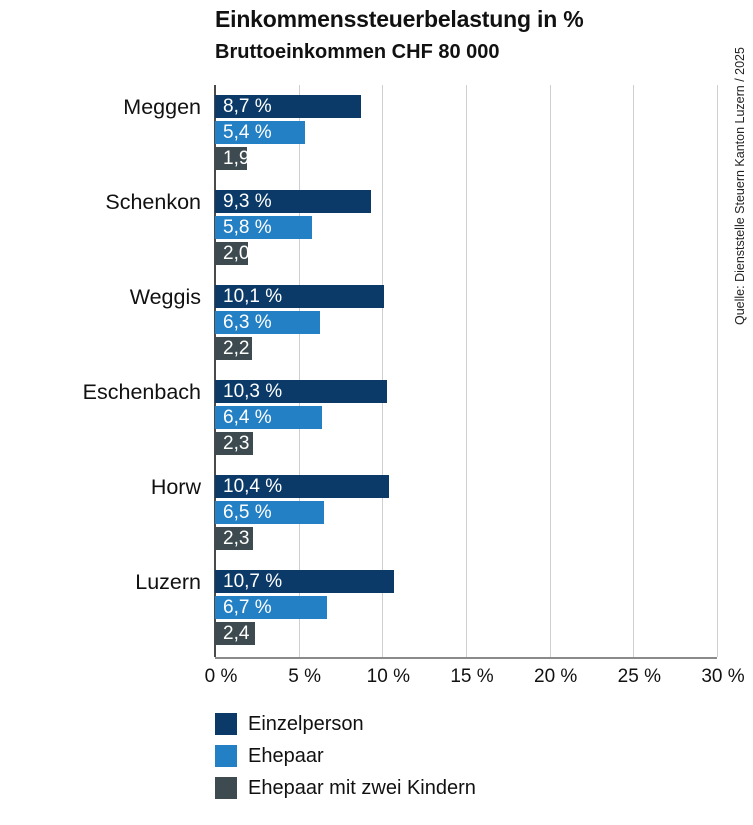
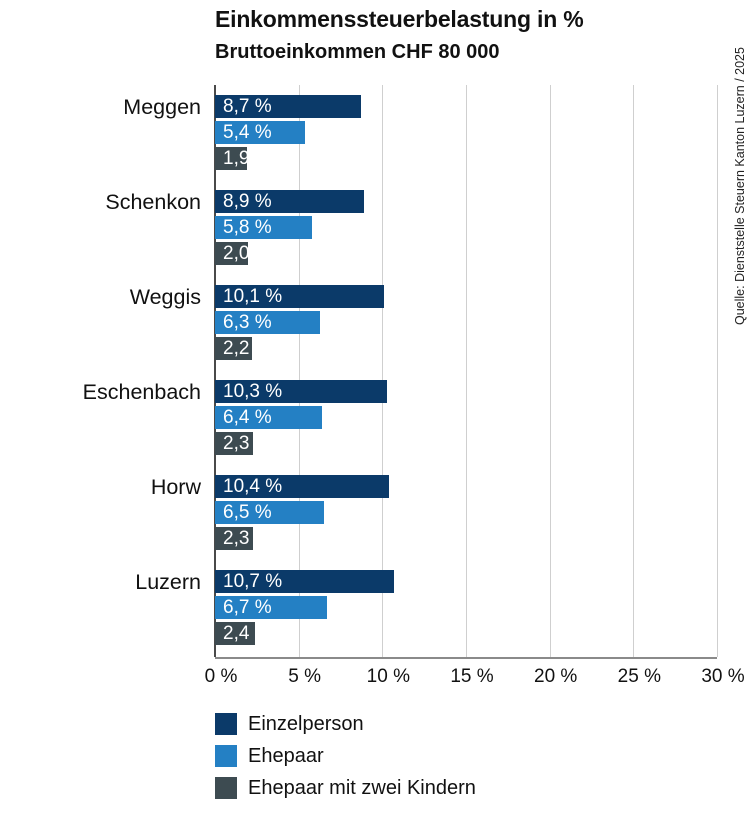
Einzelperson/Schenkon: 9,3 -> 8,9
